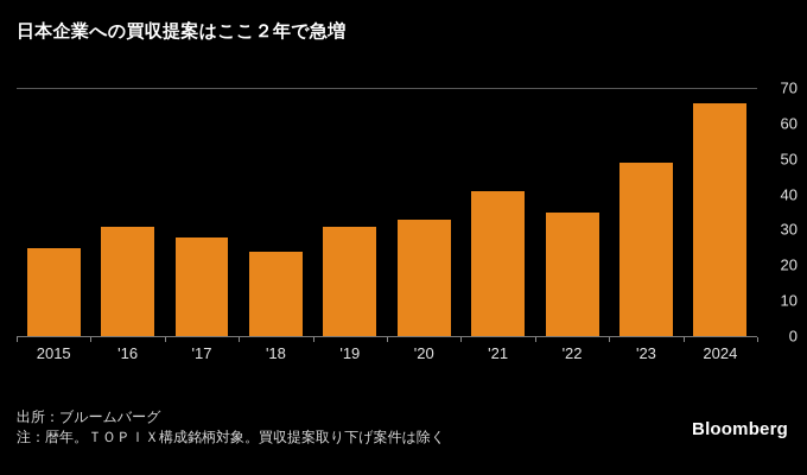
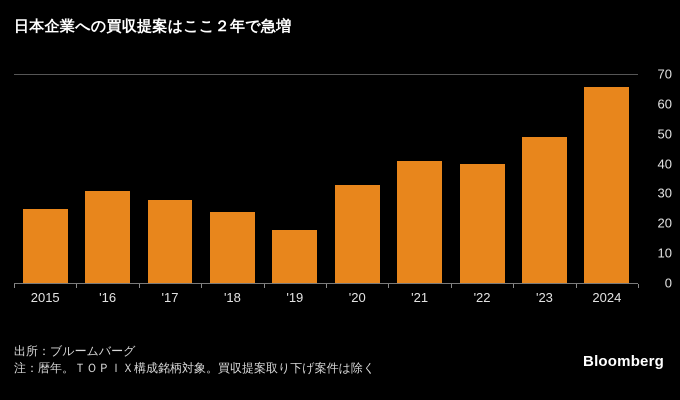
'19: 31 -> 18
'22: 35 -> 40
